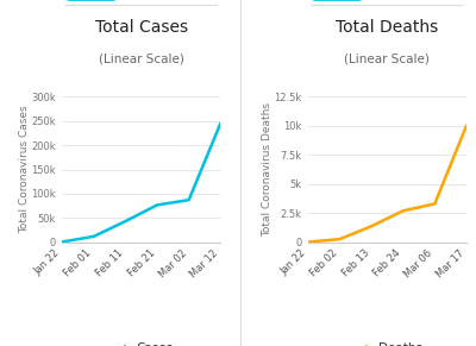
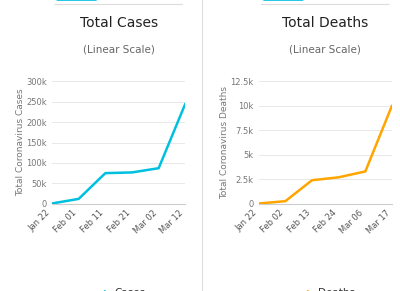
Feb 11: 43k -> 75k
Feb 13: 1.4k -> 2.4k
